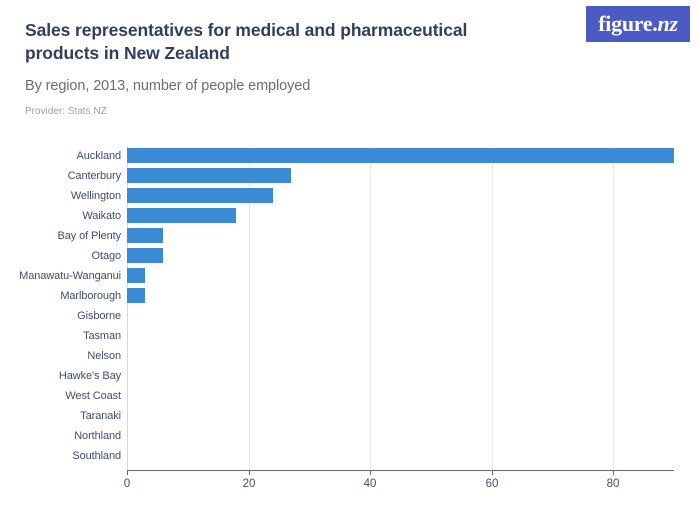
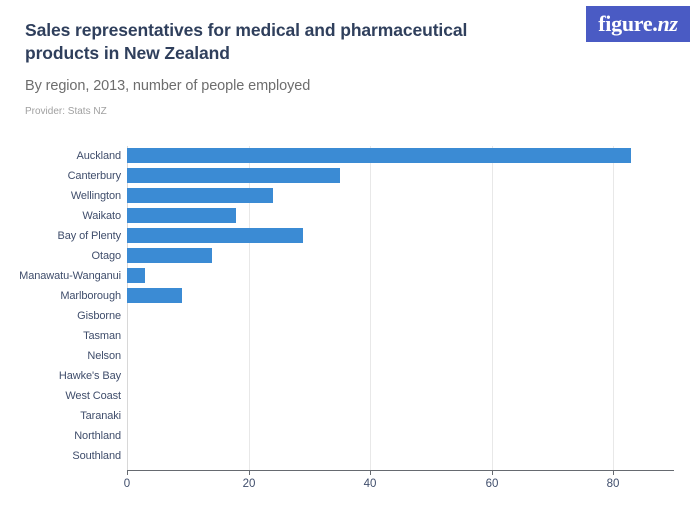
Auckland: 90 -> 83
Canterbury: 27 -> 35
Bay of Plenty: 6 -> 29
Otago: 6 -> 14
Marlborough: 3 -> 9
